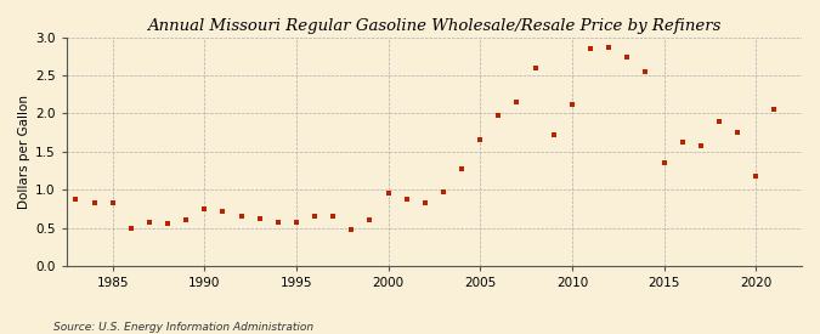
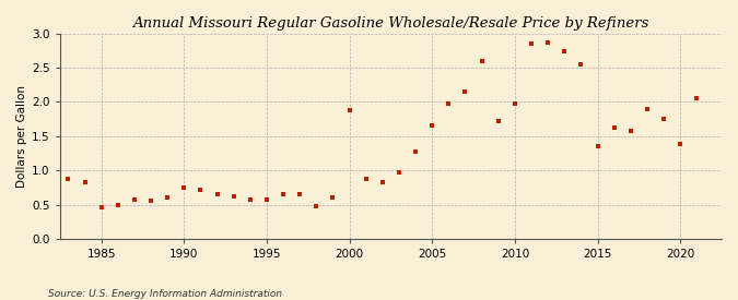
1985: 0.83 -> 0.46
2000: 0.95 -> 1.88
2010: 2.11 -> 1.98
2020: 1.18 -> 1.38
